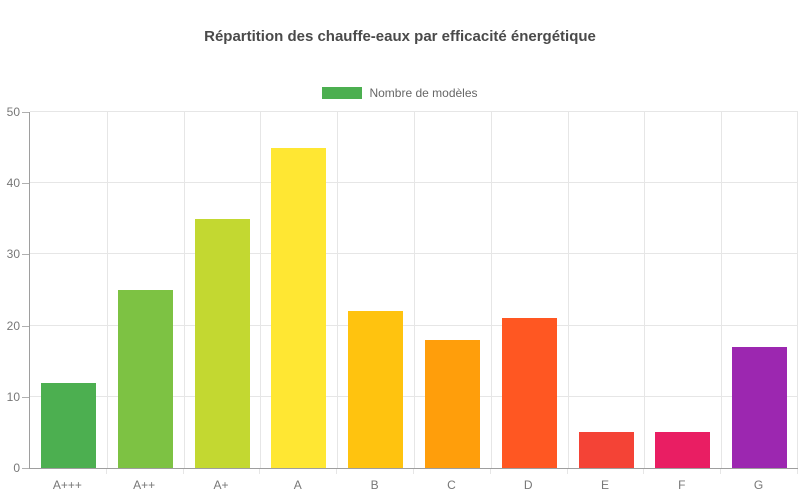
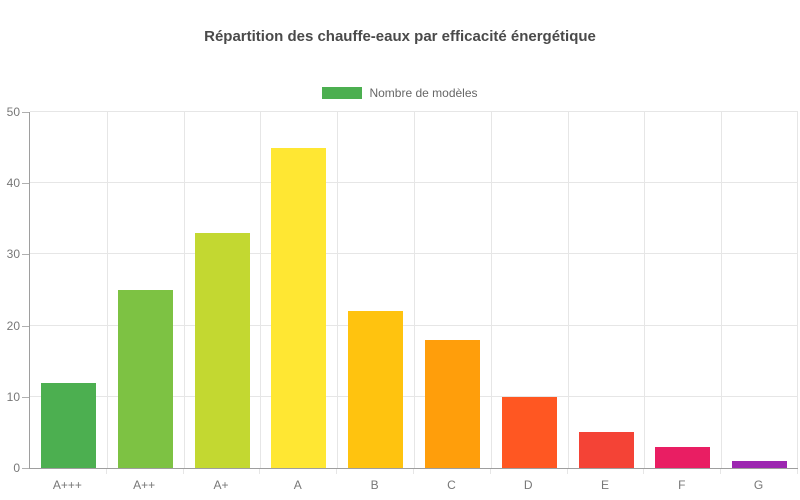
A+: 35 -> 33
D: 21 -> 10
F: 5 -> 3
G: 17 -> 1
